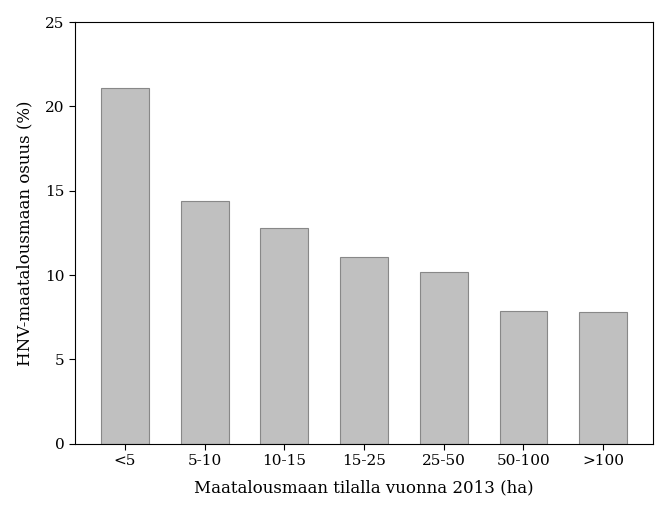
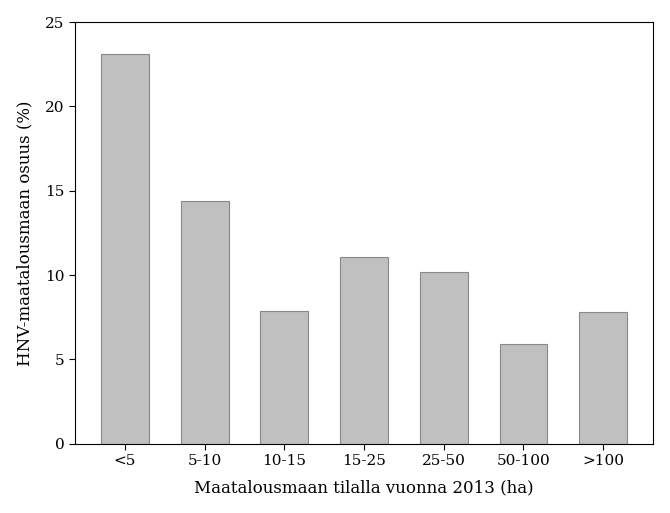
<5: 21.1 -> 23.1
10-15: 12.8 -> 7.9
50-100: 7.9 -> 5.9
